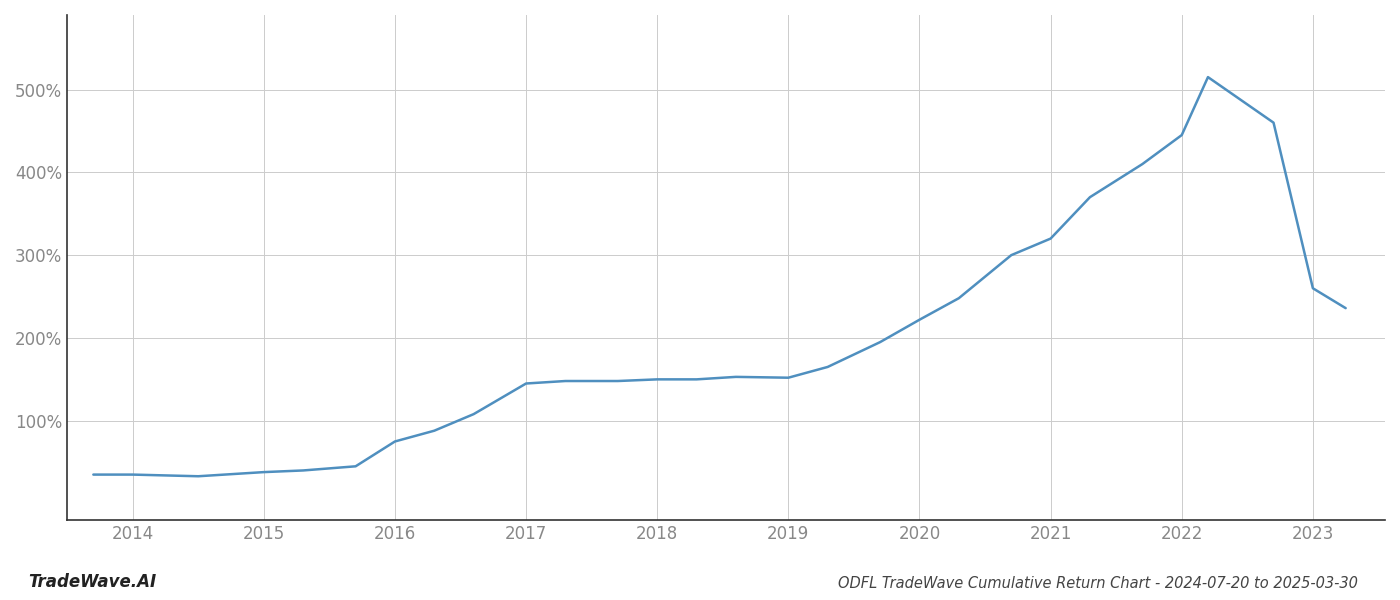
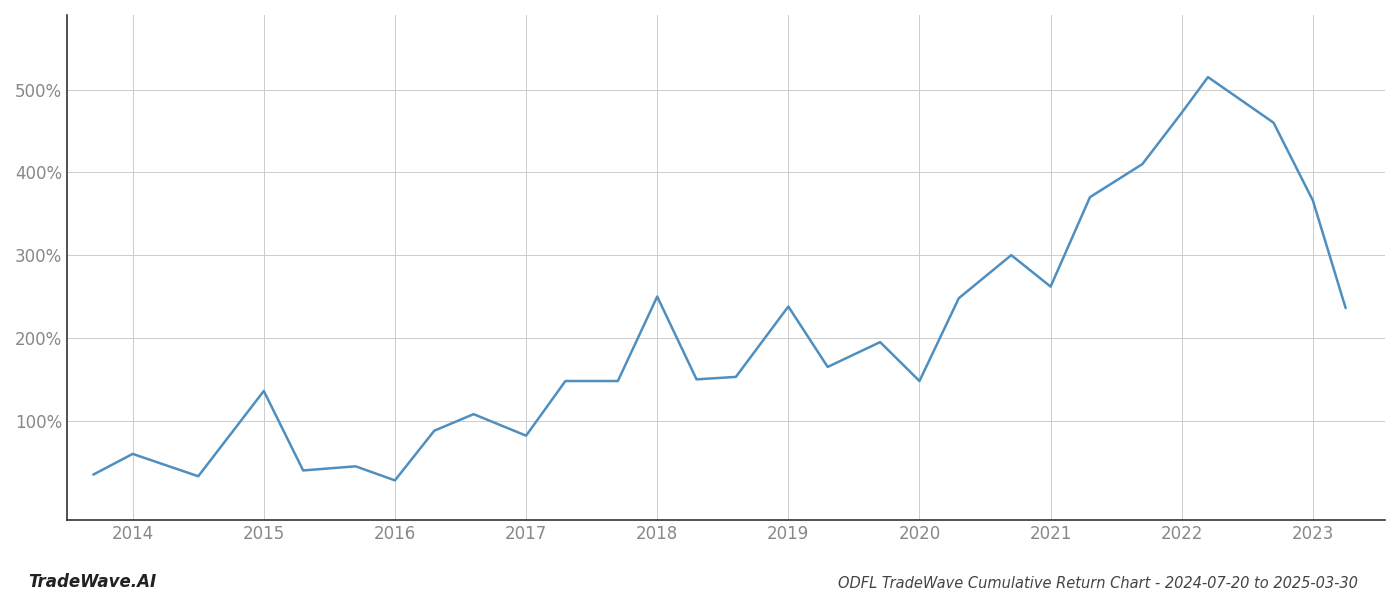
2014: 35% -> 60%
2015: 38% -> 136%
2016: 75% -> 28%
2017: 145% -> 82%
2018: 150% -> 250%
2019: 152% -> 238%
2020: 222% -> 148%
2021: 320% -> 262%
2022: 445% -> 472%
2023: 260% -> 366%
